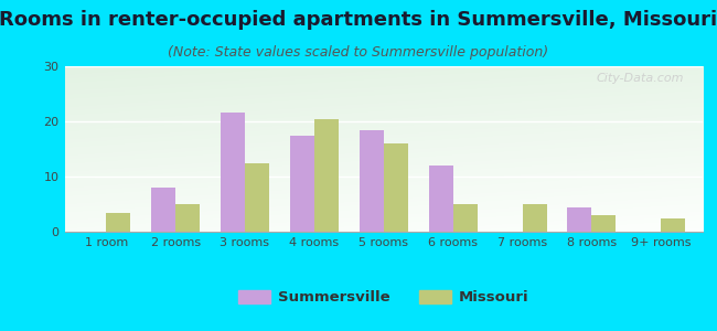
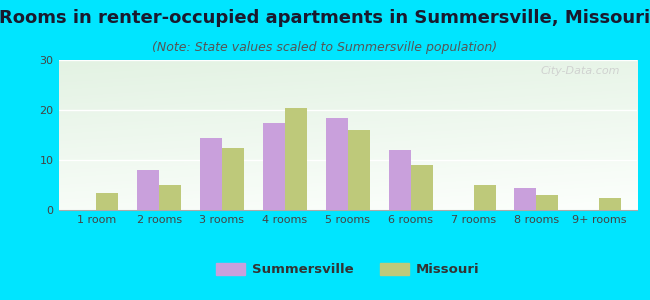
Summersville/3 rooms: 21.6 -> 14.5
Missouri/6 rooms: 5.0 -> 9.0
